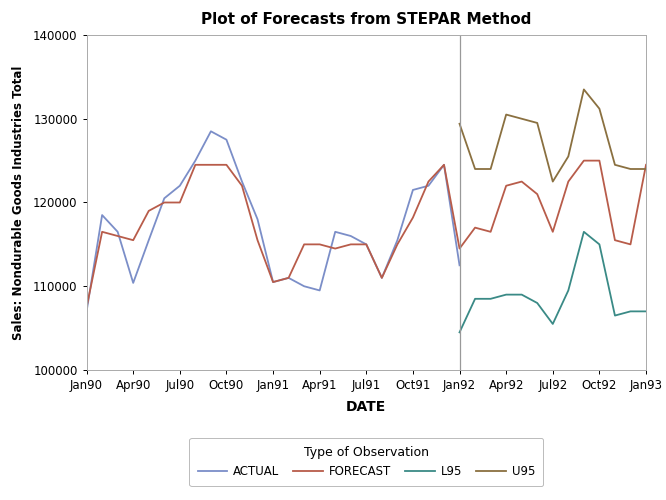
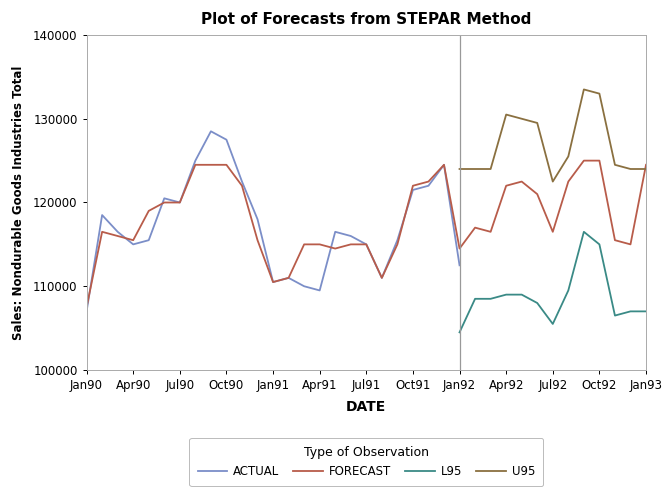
ACTUAL/Apr90: 110400 -> 115000
ACTUAL/Jul90: 122000 -> 120000
FORECAST/Oct91: 118200 -> 122000
U95/Jan92: 129400 -> 124000
U95/Oct92: 131200 -> 133000
